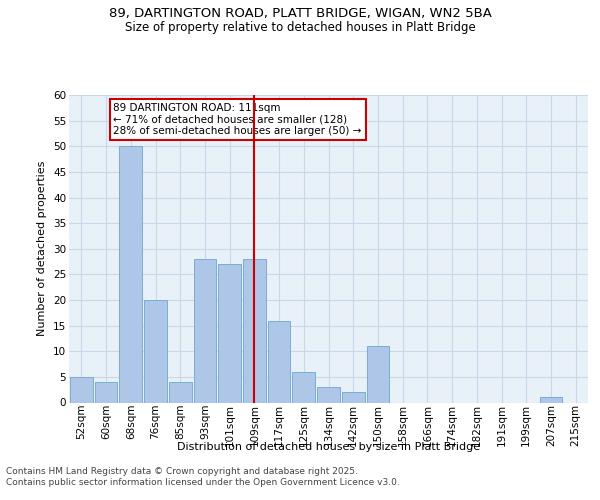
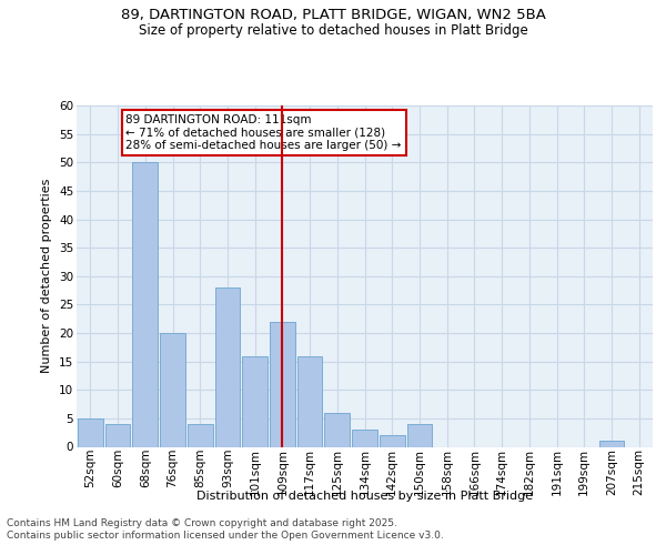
101sqm: 27 -> 16
109sqm: 28 -> 22
150sqm: 11 -> 4
